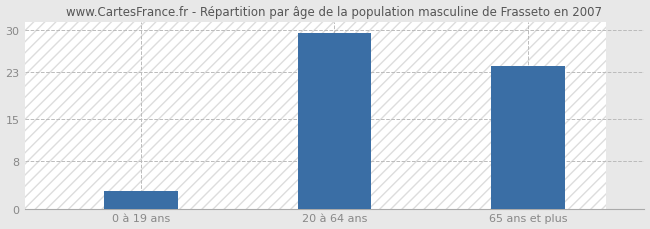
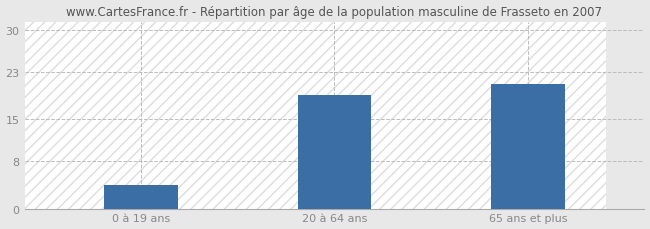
0 à 19 ans: 3.0 -> 4.0
20 à 64 ans: 29.5 -> 19.2
65 ans et plus: 24.0 -> 21.0
